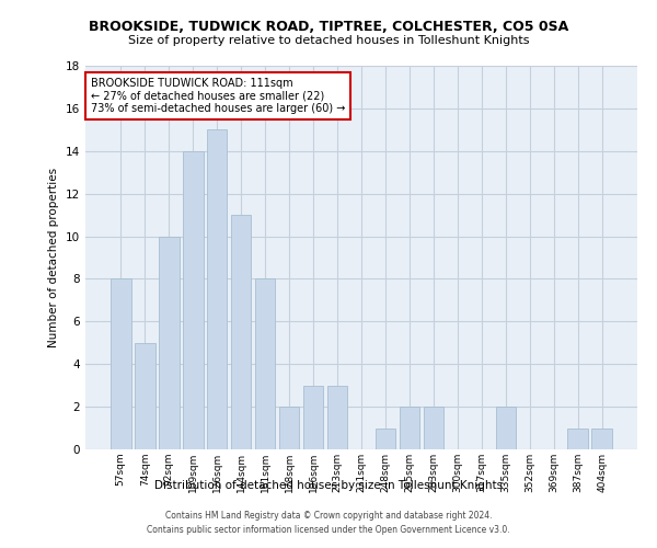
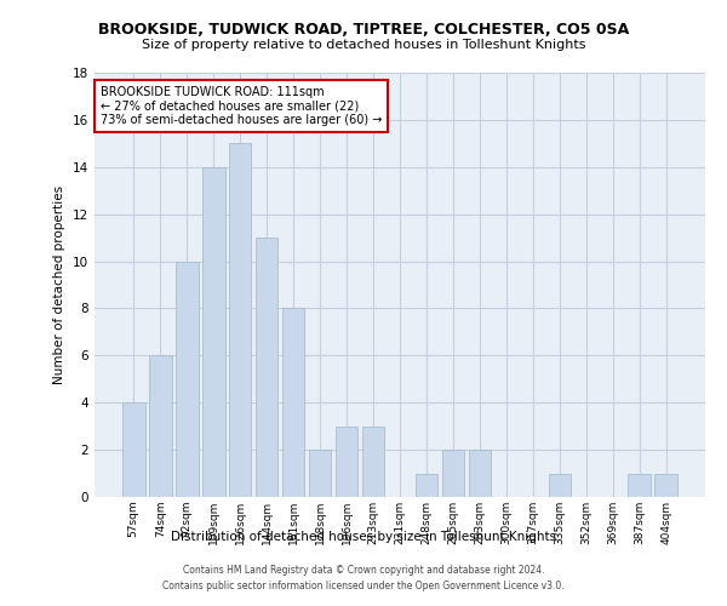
57sqm: 8 -> 4
74sqm: 5 -> 6
335sqm: 2 -> 1
